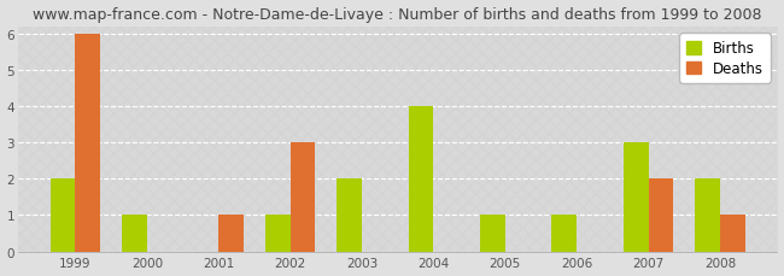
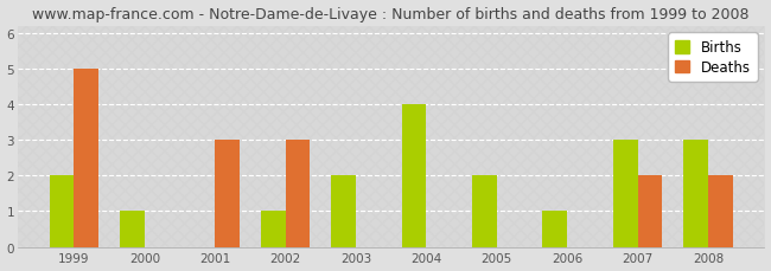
Deaths/1999: 6 -> 5
Deaths/2001: 1 -> 3
Births/2005: 1 -> 2
Births/2008: 2 -> 3
Deaths/2008: 1 -> 2
